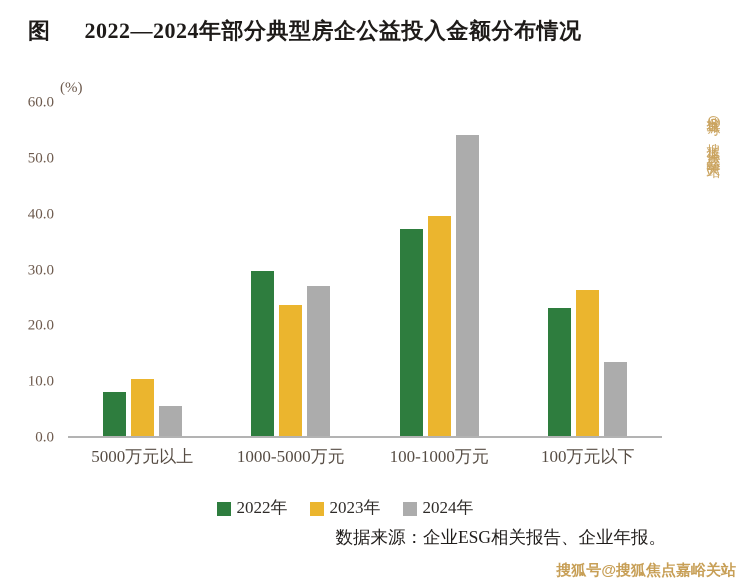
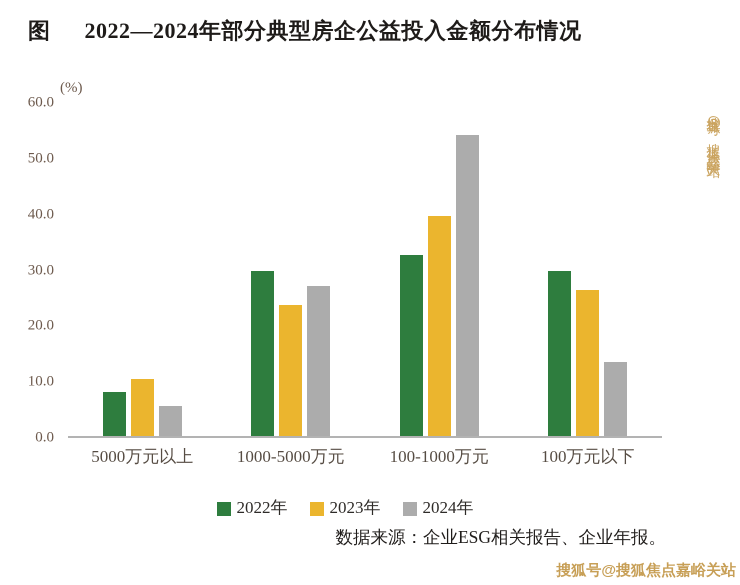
2022年/100-1000万元: 37 -> 32
2022年/100万元以下: 23 -> 30
